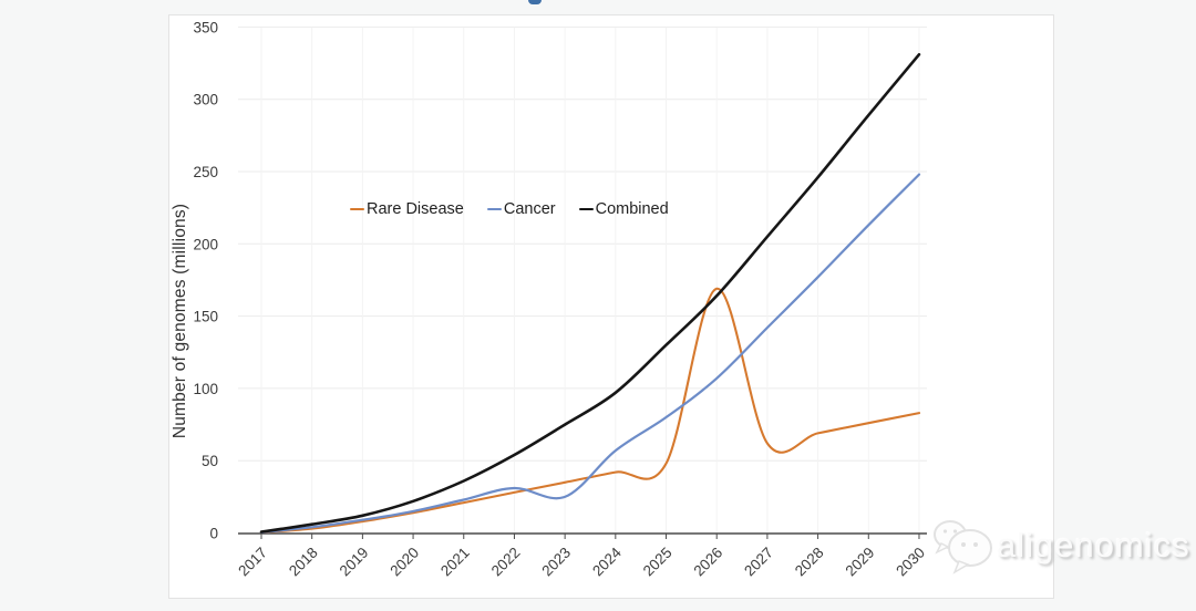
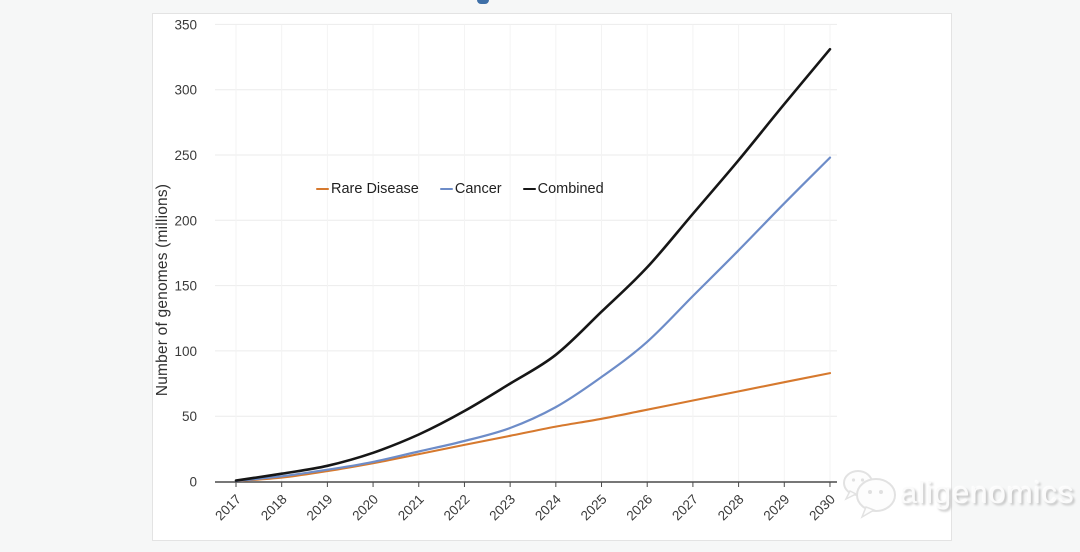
Cancer/2023: 25 -> 41
Rare Disease/2026: 169 -> 55
